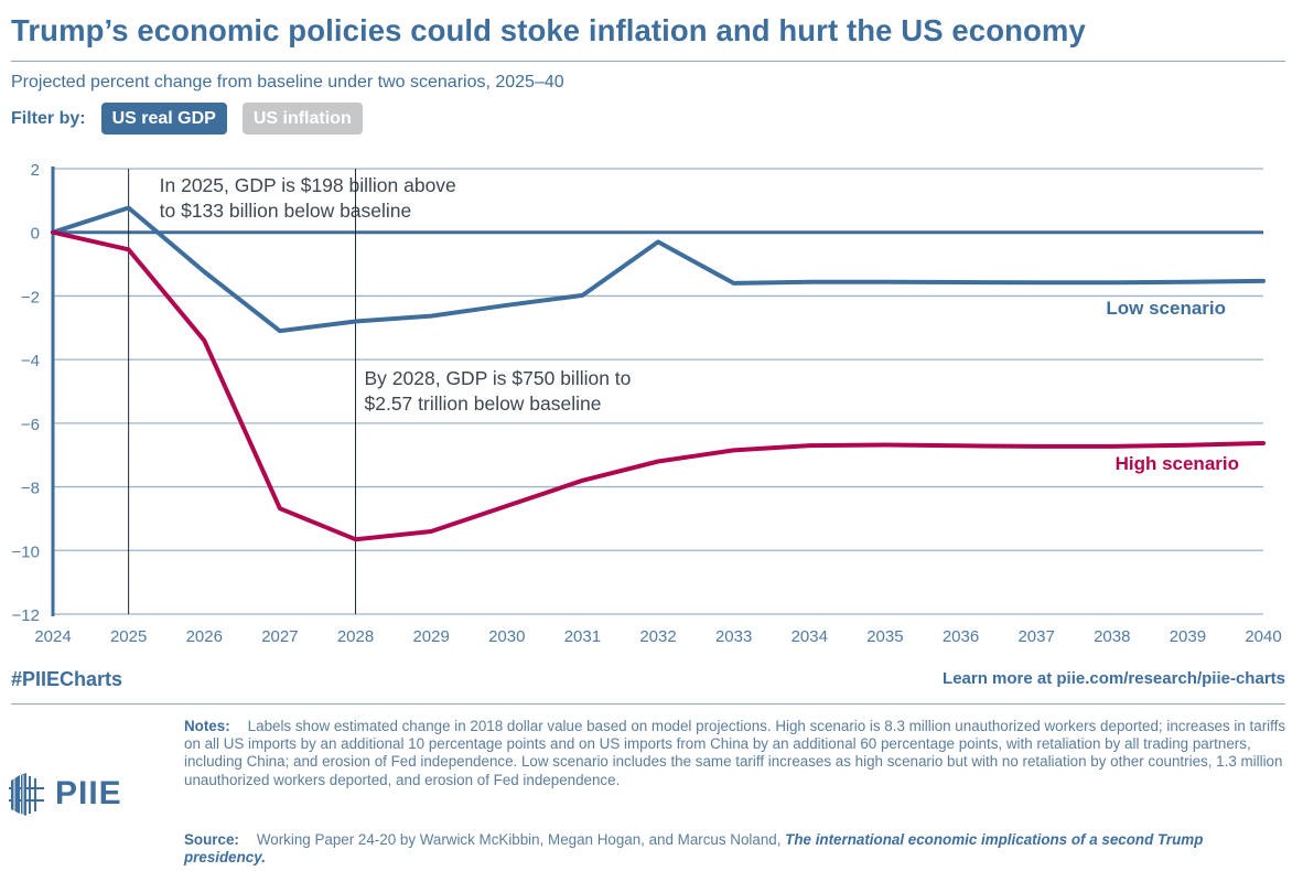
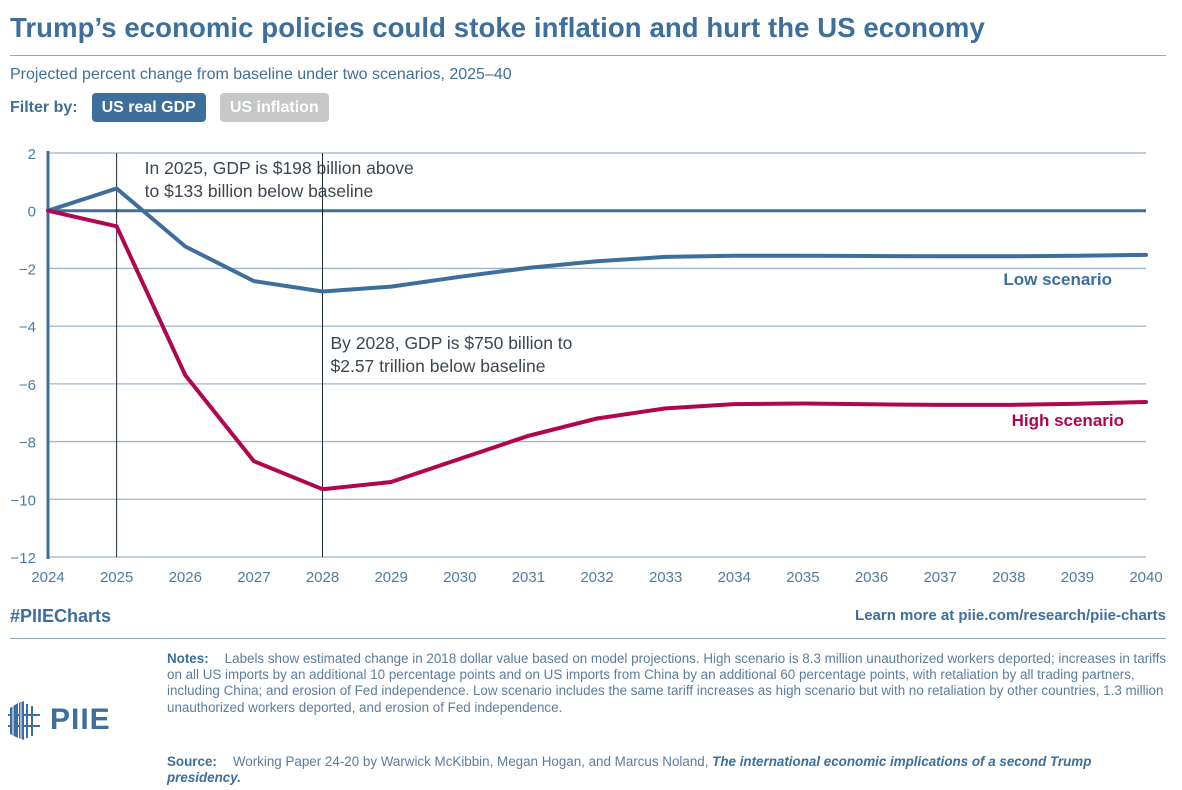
High scenario/2026: -3.4 -> -5.7
Low scenario/2027: -3.1 -> -2.4
Low scenario/2032: -0.3 -> -1.8
